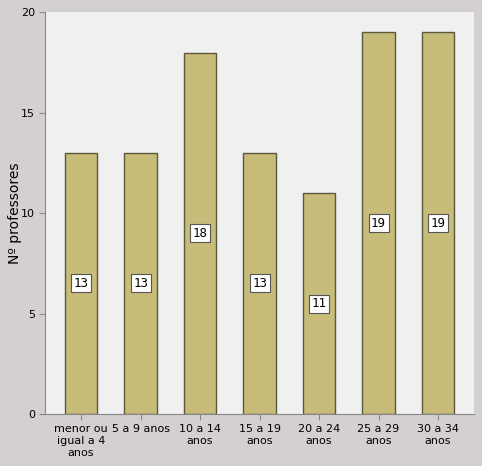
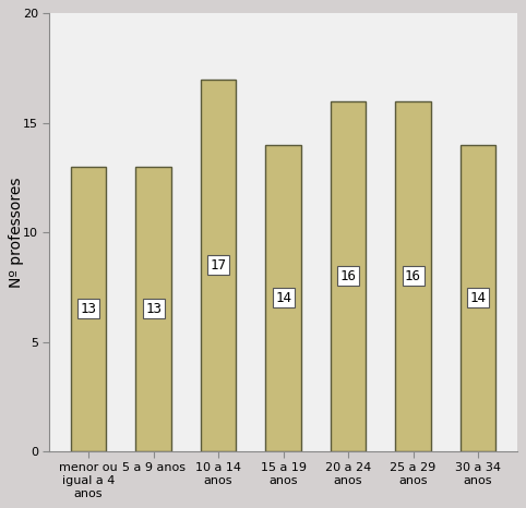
10 a 14 anos: 18 -> 17
15 a 19 anos: 13 -> 14
20 a 24 anos: 11 -> 16
25 a 29 anos: 19 -> 16
30 a 34 anos: 19 -> 14
